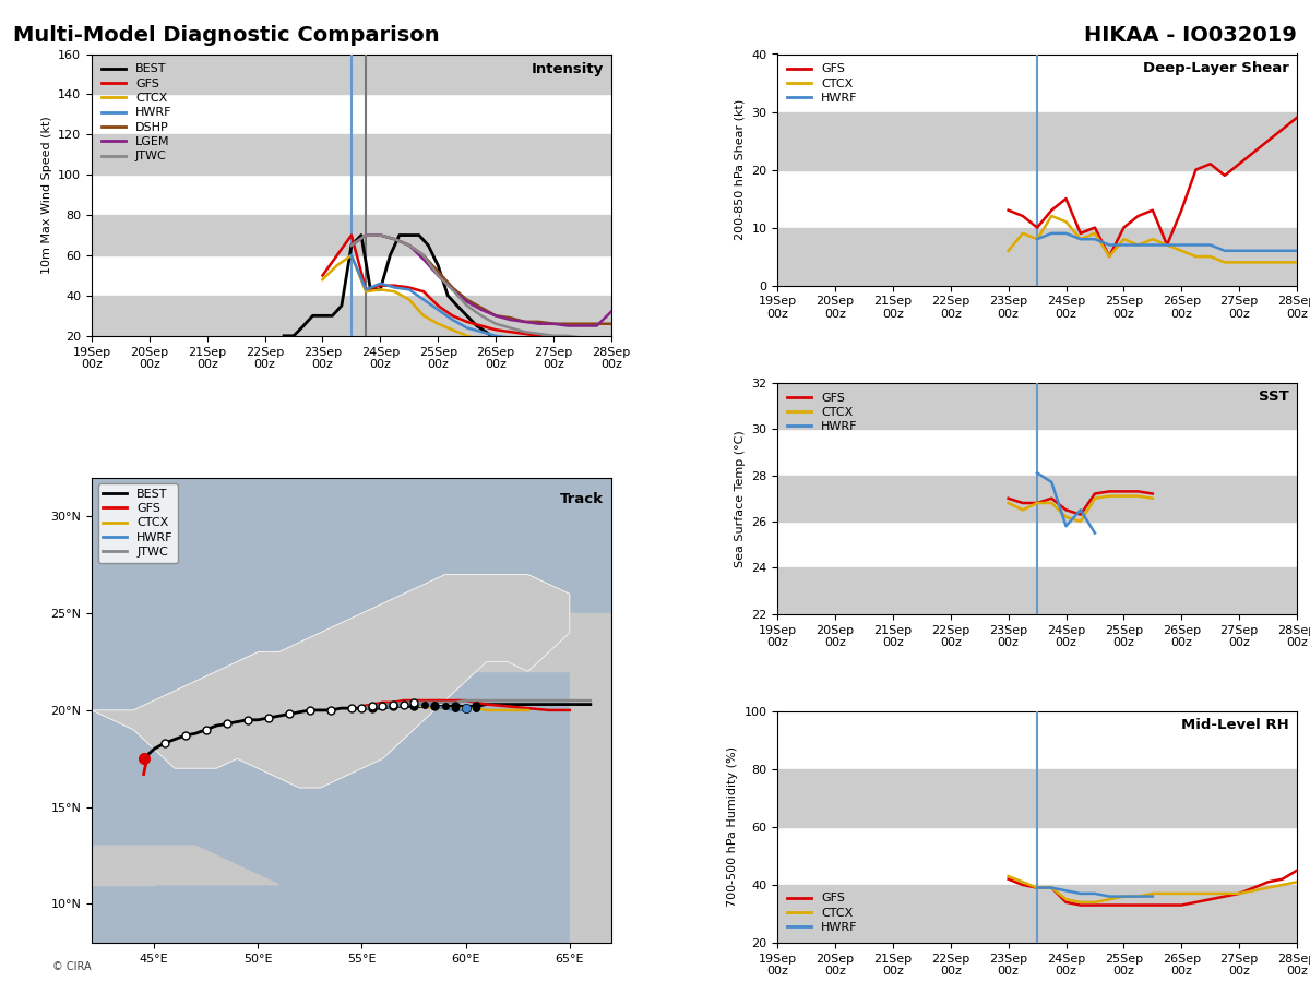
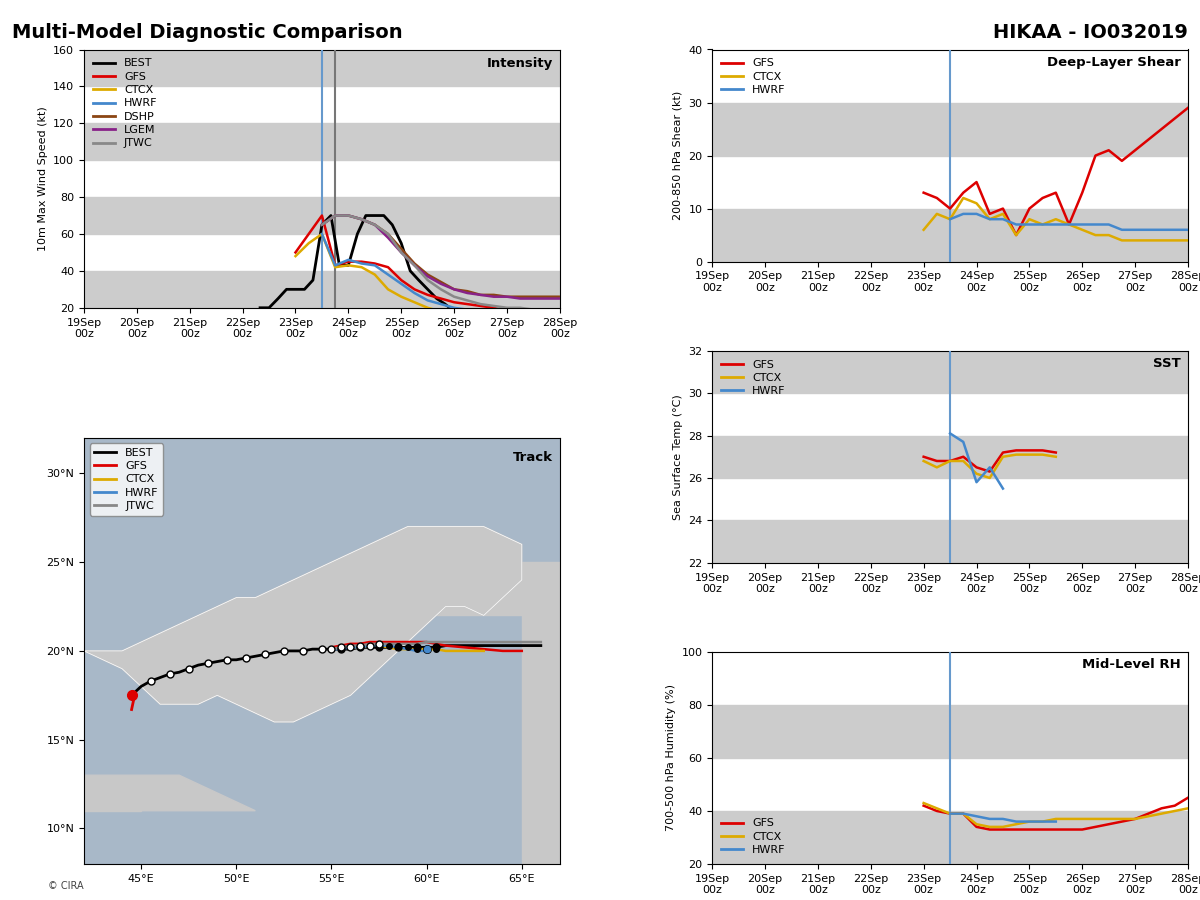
LGEM/28Sep 00z: 32 -> 25
